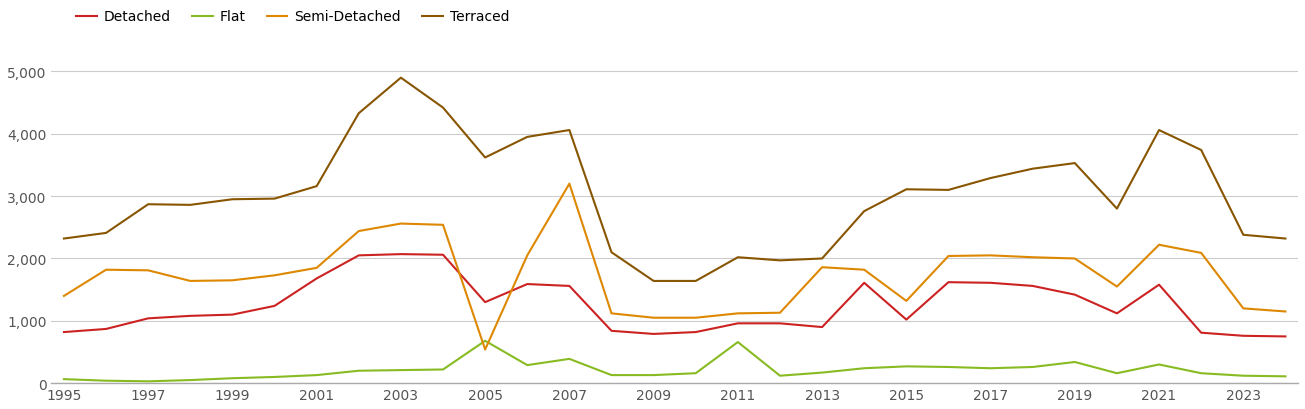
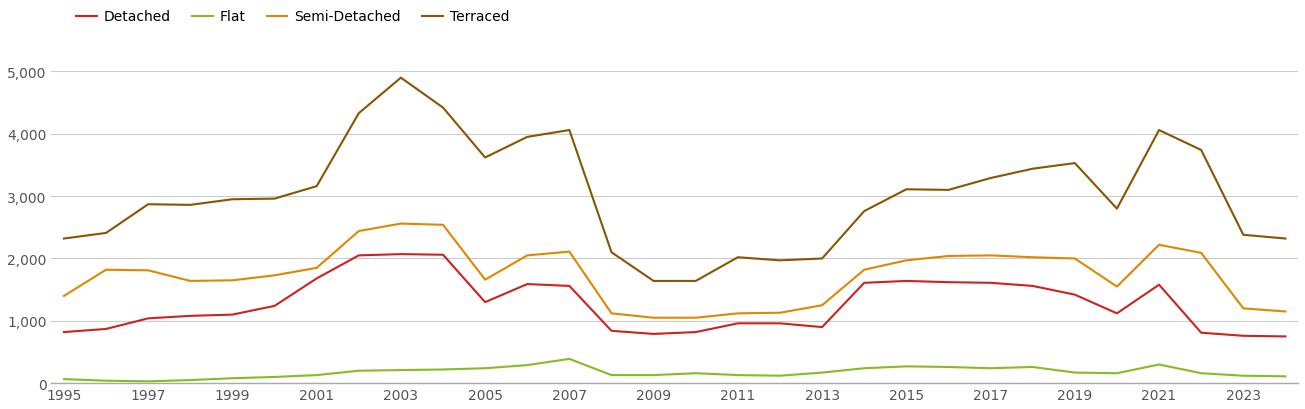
Flat/2005: 680 -> 240
Semi-Detached/2005: 540 -> 1,660
Semi-Detached/2007: 3,200 -> 2,110
Flat/2011: 660 -> 130
Semi-Detached/2013: 1,860 -> 1,250
Detached/2015: 1,020 -> 1,640
Semi-Detached/2015: 1,320 -> 1,970
Flat/2019: 340 -> 170
